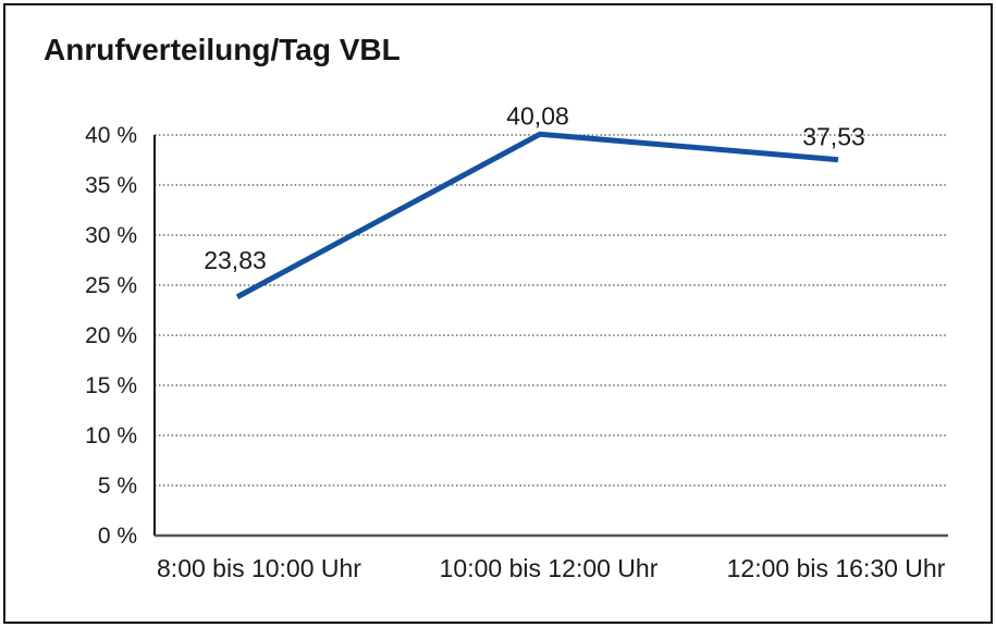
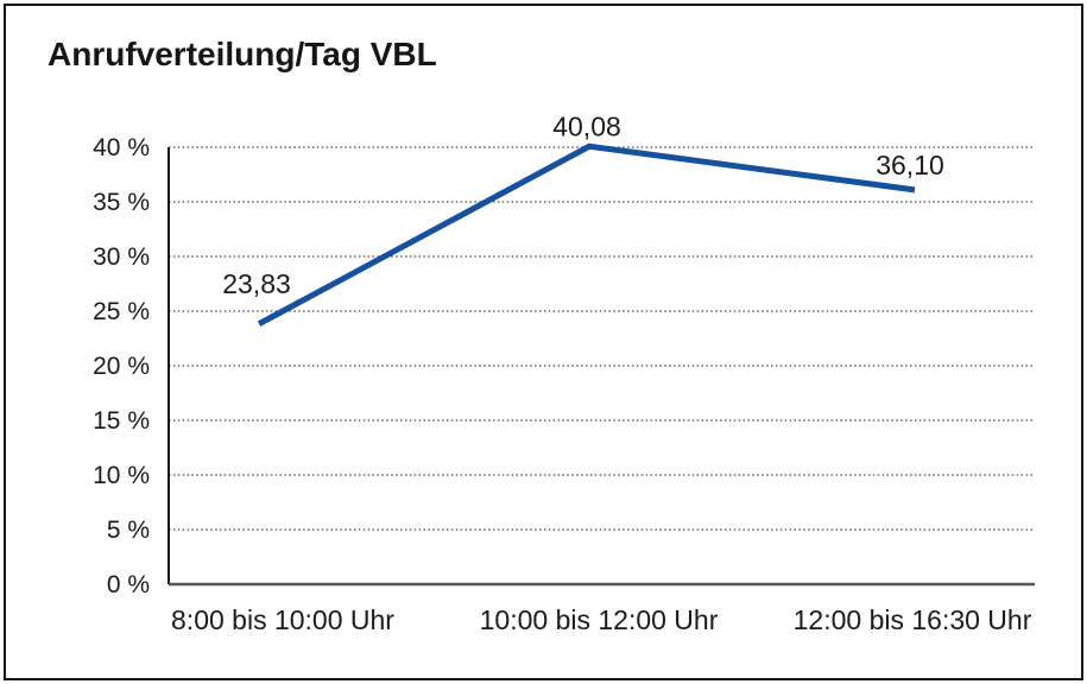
12:00 bis 16:30 Uhr: 37,53 -> 36,10
